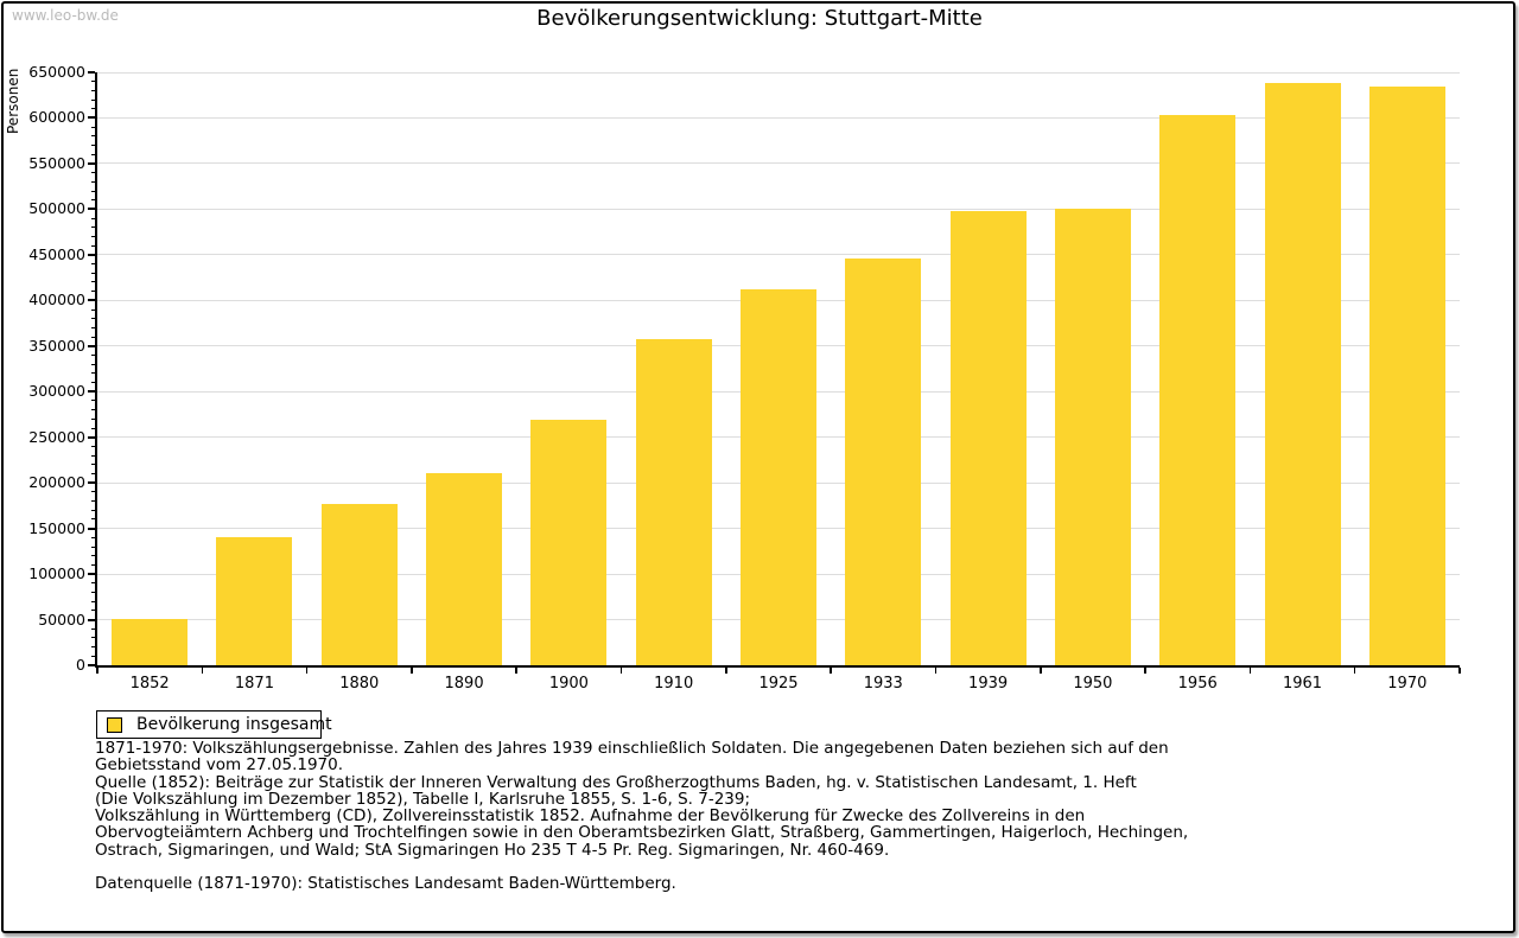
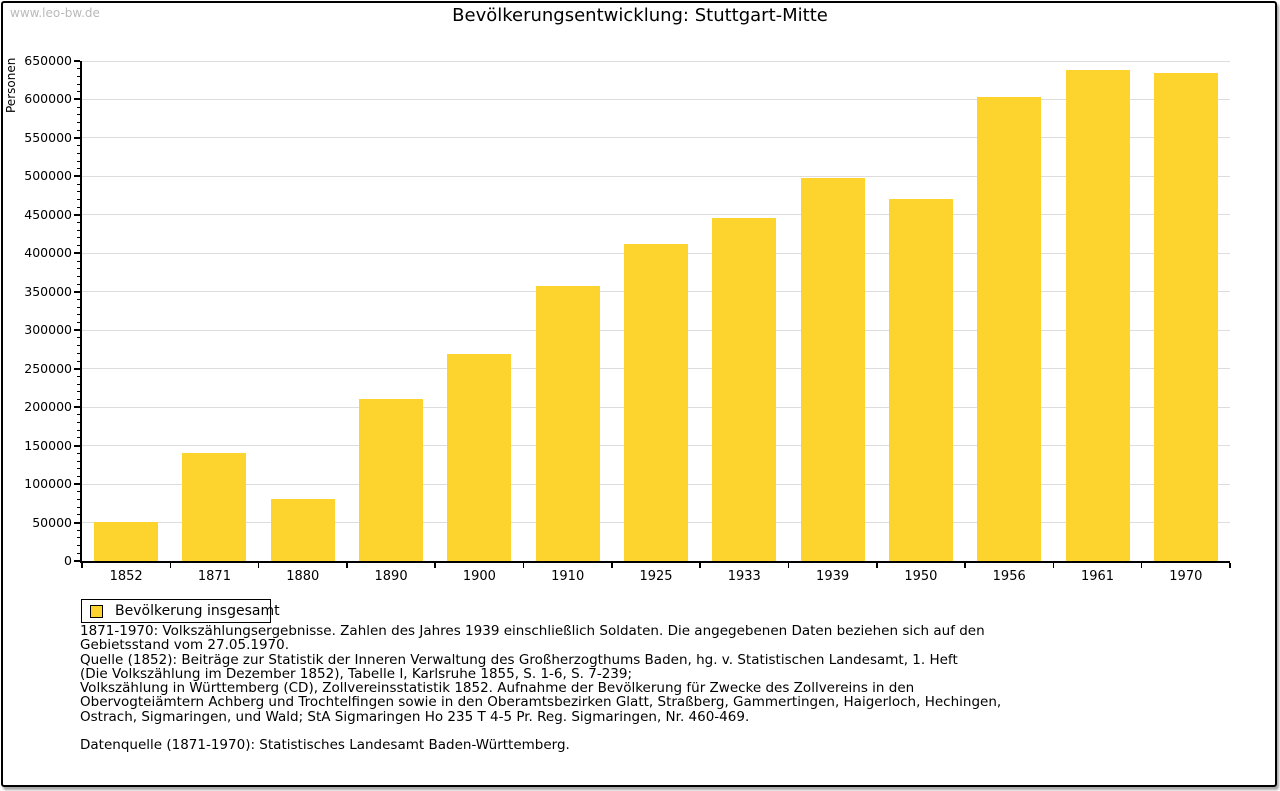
1880: 180000 -> 80000
1950: 500000 -> 470000
